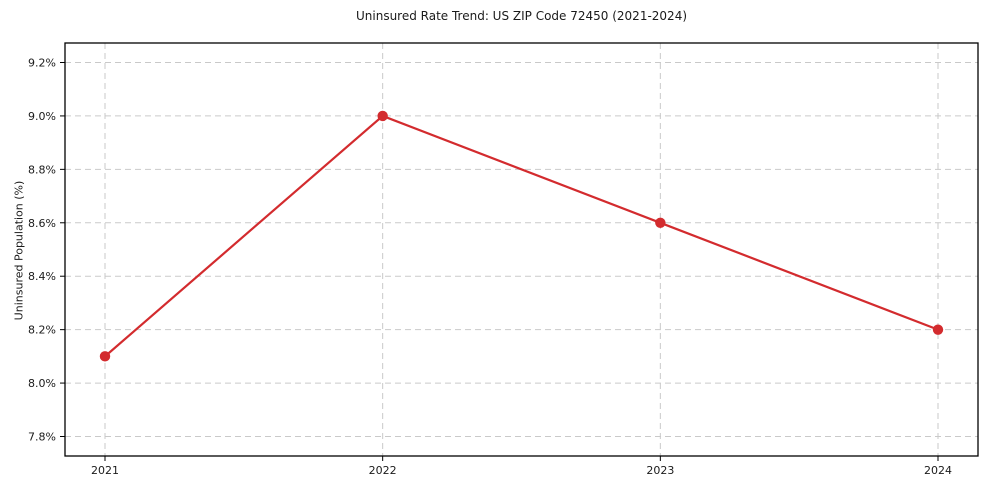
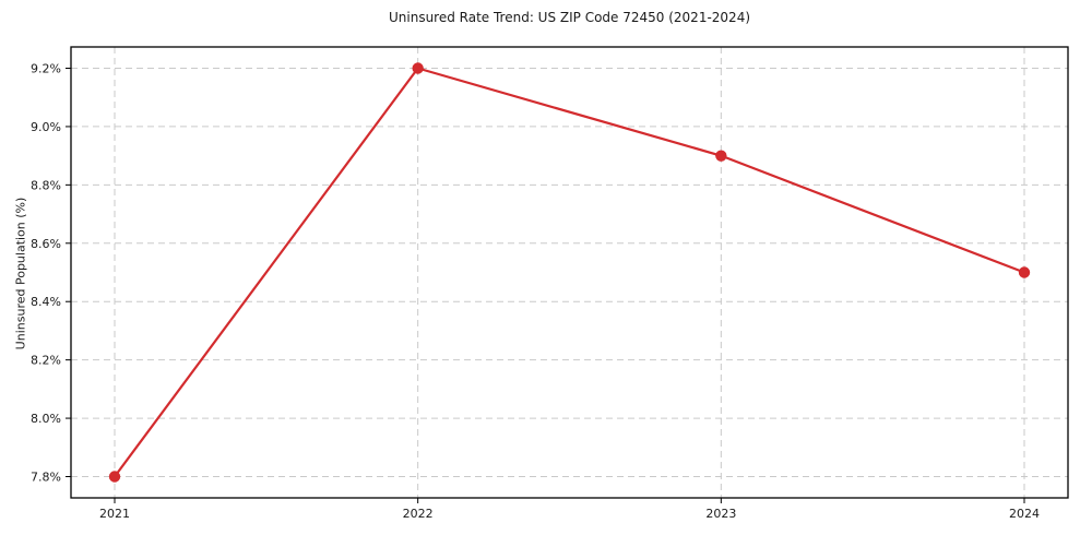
2021: 8.1% -> 7.8%
2022: 9.0% -> 9.2%
2023: 8.6% -> 8.9%
2024: 8.2% -> 8.5%
